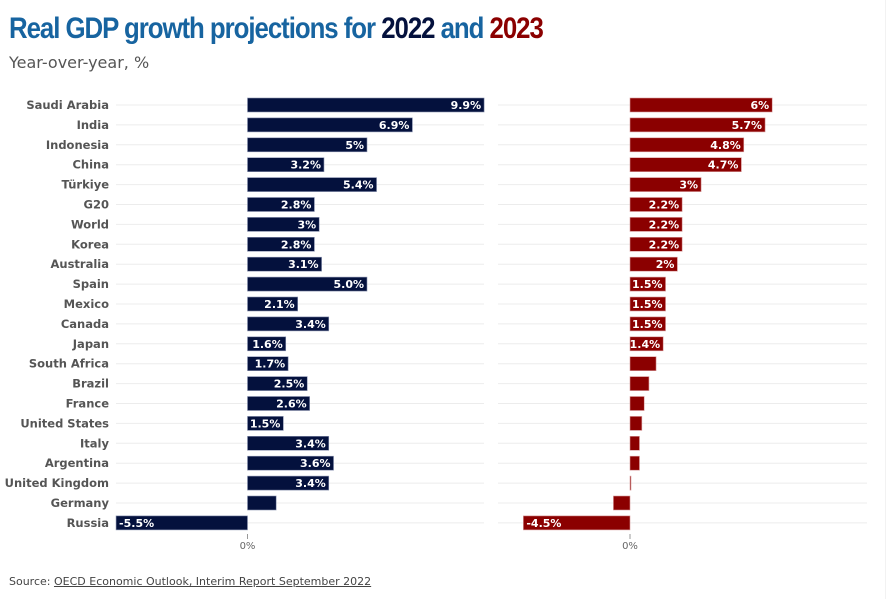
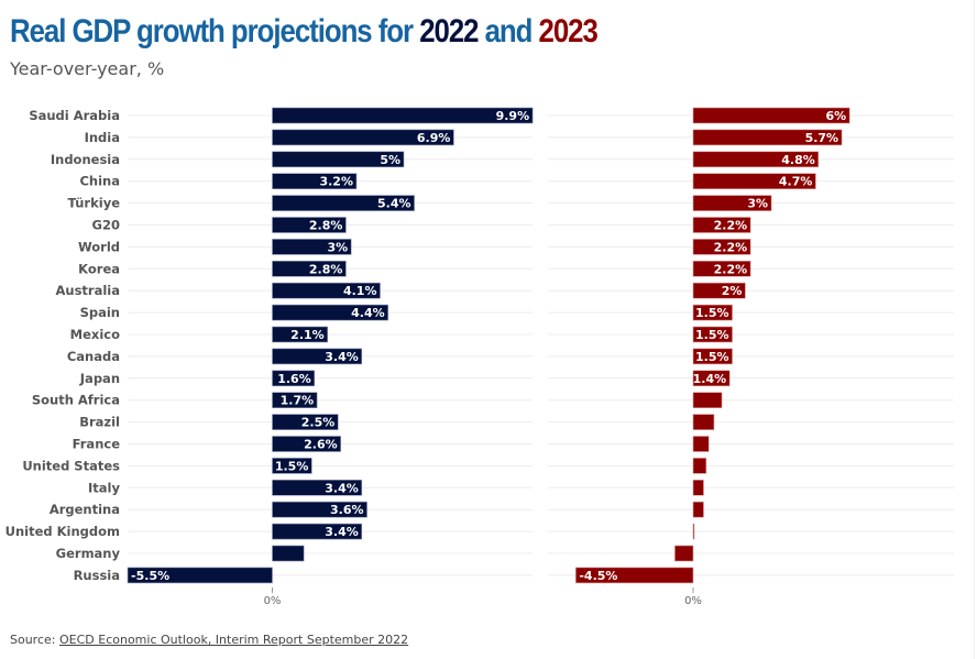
2022/Australia: 3.1% -> 4.1%
2022/Spain: 5.0% -> 4.4%
